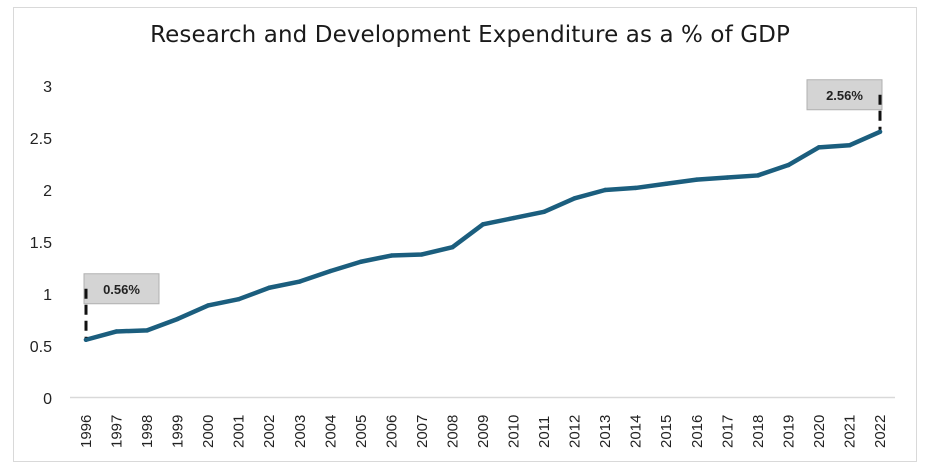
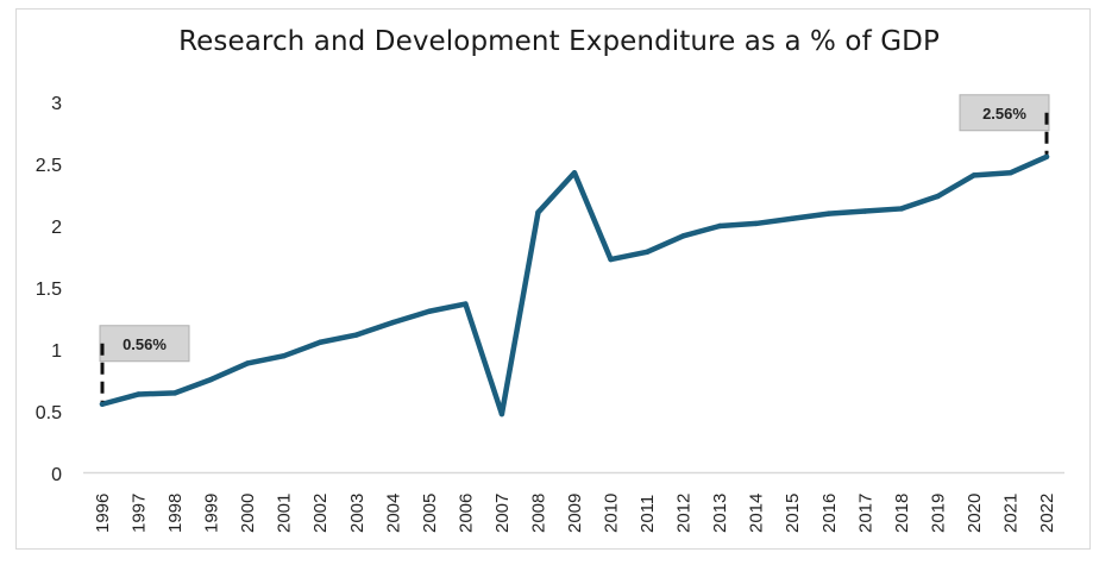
2007: 1.38 -> 0.48
2008: 1.45 -> 2.11
2009: 1.67 -> 2.43
